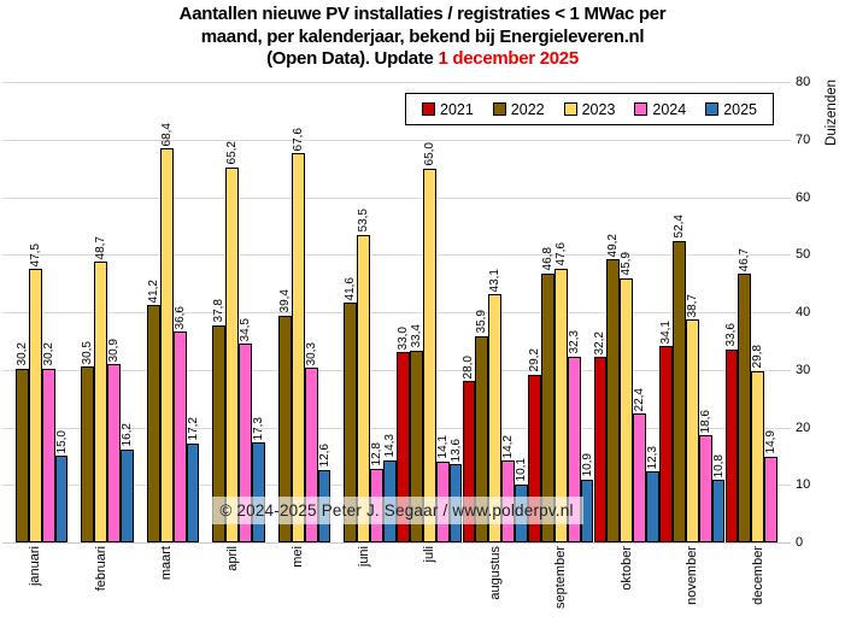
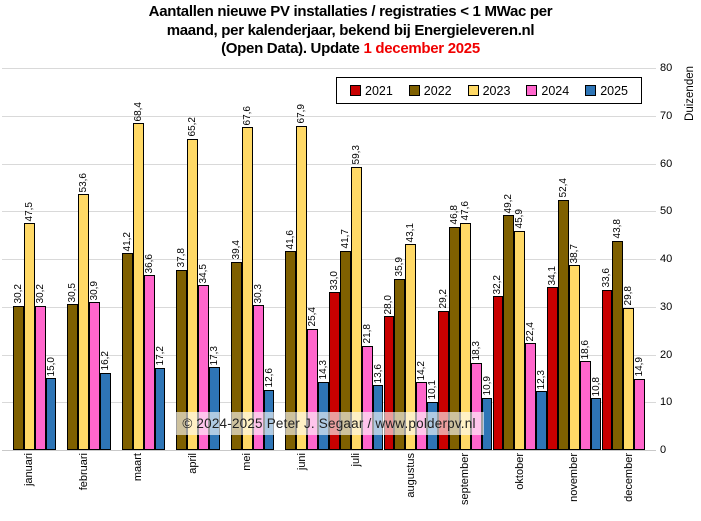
2023/februari: 48,7 -> 53,6
2023/juni: 53,5 -> 67,9
2024/juni: 12,8 -> 25,4
2022/juli: 33,4 -> 41,7
2023/juli: 65,0 -> 59,3
2024/juli: 14,1 -> 21,8
2024/september: 32,3 -> 18,3
2022/december: 46,7 -> 43,8
